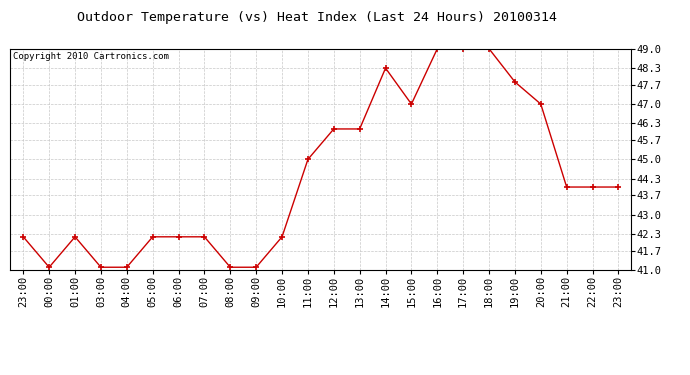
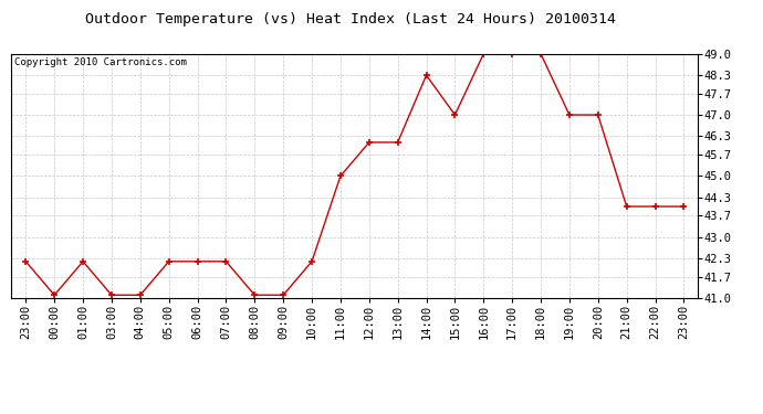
19:00: 47.8 -> 47.0
